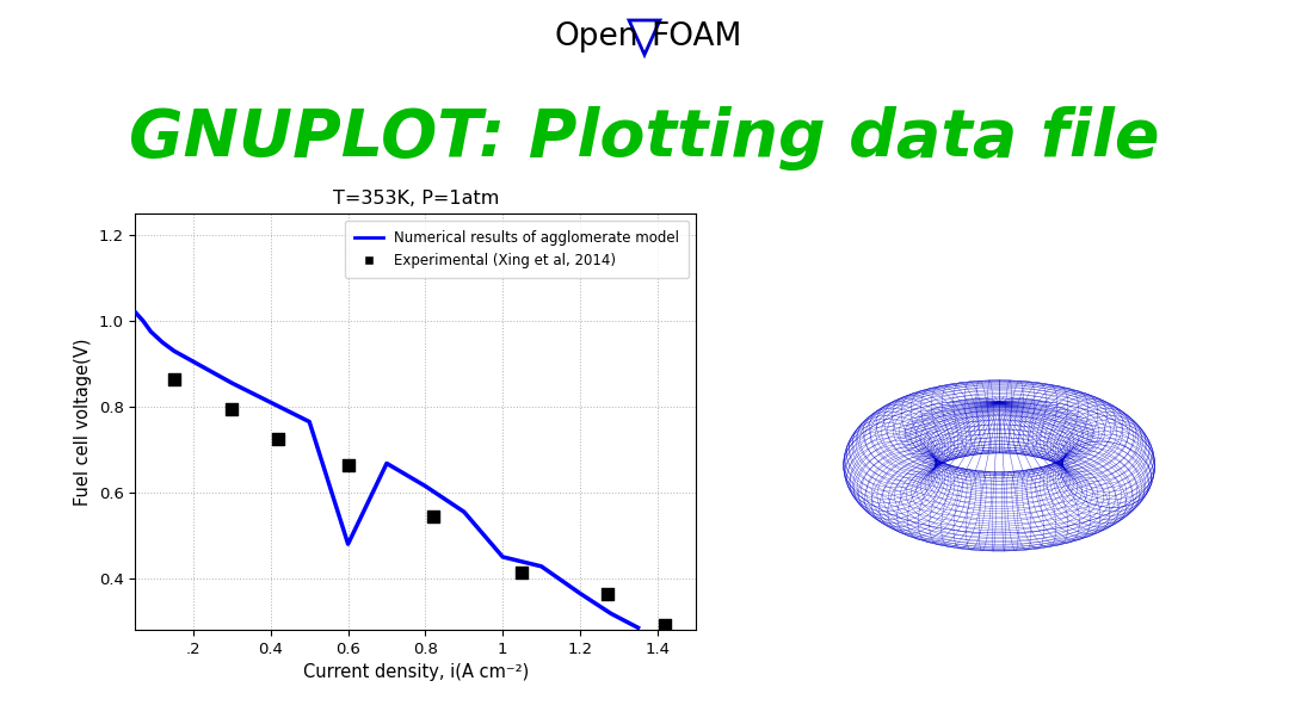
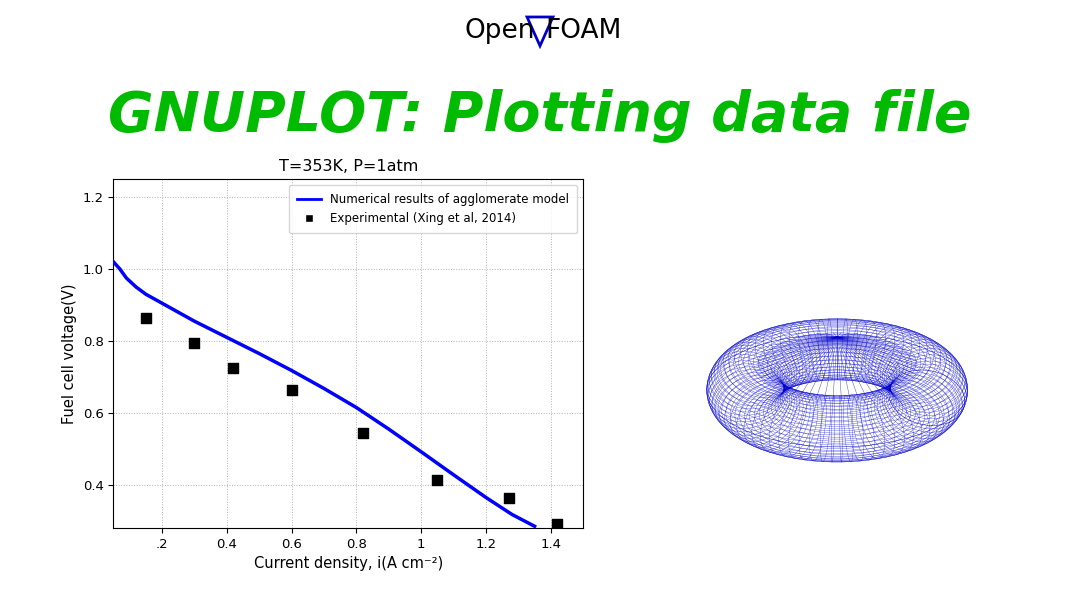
Numerical results of agglomerate model/0.6: 0.480 -> 0.718
Numerical results of agglomerate model/1: 0.450 -> 0.492
